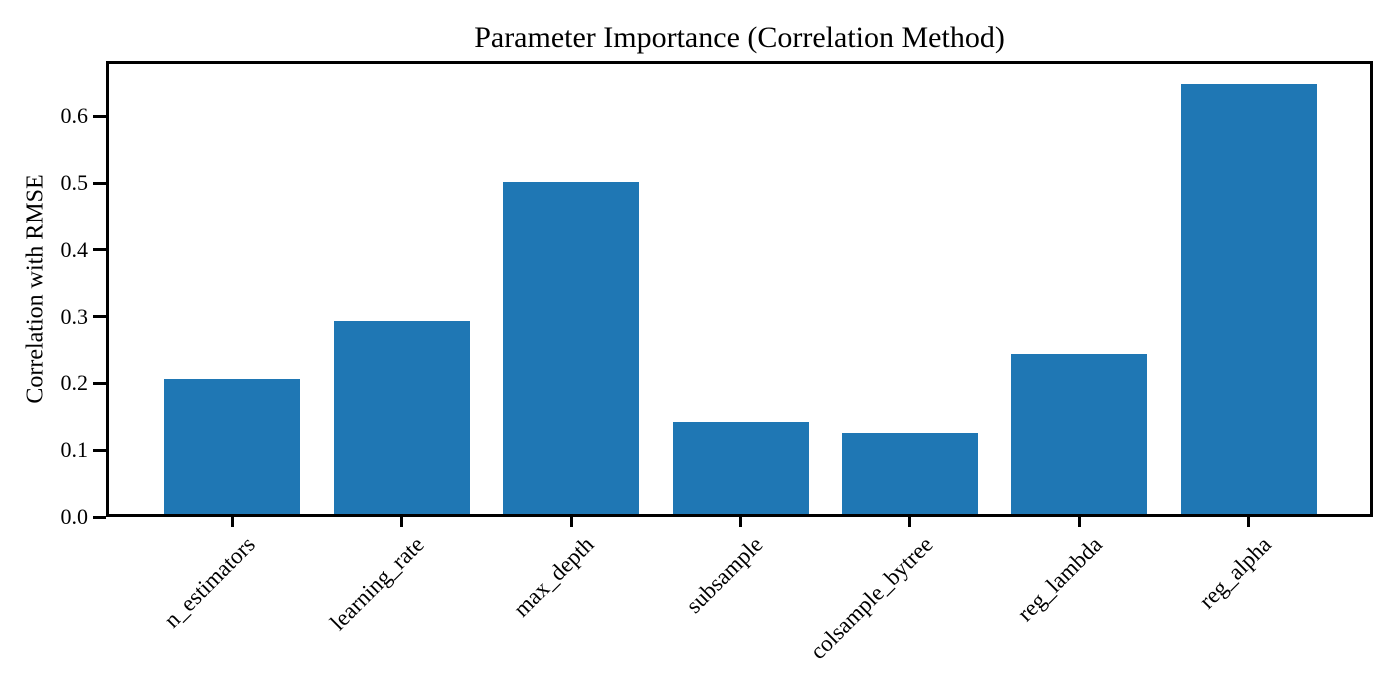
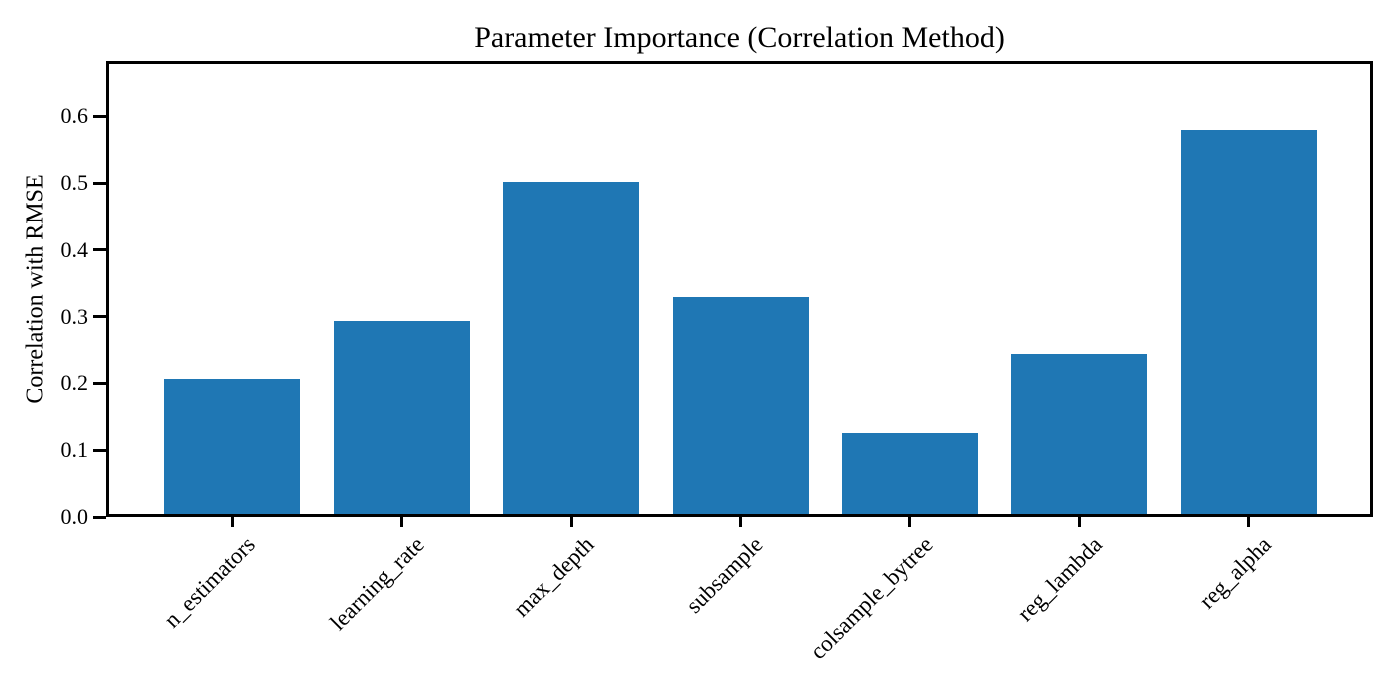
subsample: 0.14 -> 0.33
reg_alpha: 0.65 -> 0.58
